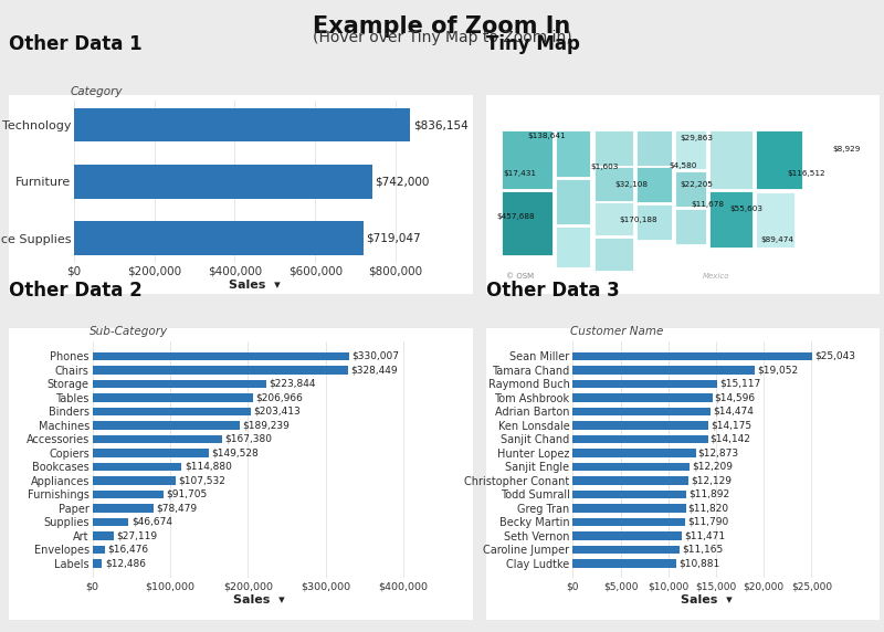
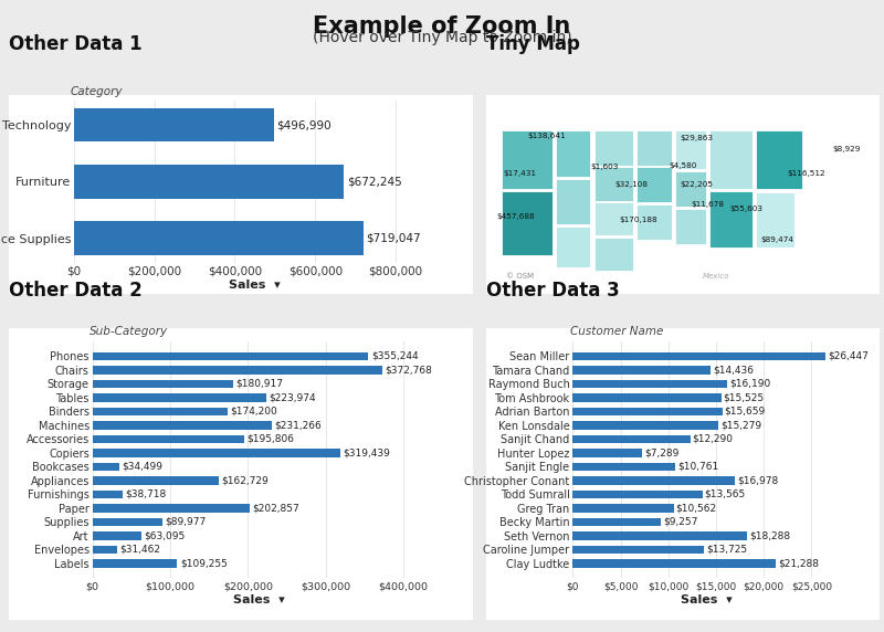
Technology: $836,154 -> $496,990
Furniture: $742,000 -> $672,245
Phones: $330,007 -> $355,244
Chairs: $328,449 -> $372,768
Storage: $223,844 -> $180,917
Tables: $206,966 -> $223,974
Binders: $203,413 -> $174,200
Machines: $189,239 -> $231,266
Accessories: $167,380 -> $195,806
Copiers: $149,528 -> $319,439
Bookcases: $114,880 -> $34,499
Appliances: $107,532 -> $162,729
Furnishings: $91,705 -> $38,718
Paper: $78,479 -> $202,857
Supplies: $46,674 -> $89,977
Art: $27,119 -> $63,095
Envelopes: $16,476 -> $31,462
Labels: $12,486 -> $109,255
Sean Miller: $25,043 -> $26,447
Tamara Chand: $19,052 -> $14,436
Raymond Buch: $15,117 -> $16,190
Tom Ashbrook: $14,596 -> $15,525
Adrian Barton: $14,474 -> $15,659
Ken Lonsdale: $14,175 -> $15,279
Sanjit Chand: $14,142 -> $12,290
Hunter Lopez: $12,873 -> $7,289
Sanjit Engle: $12,209 -> $10,761
Christopher Conant: $12,129 -> $16,978
Todd Sumrall: $11,892 -> $13,565
Greg Tran: $11,820 -> $10,562
Becky Martin: $11,790 -> $9,257
Seth Vernon: $11,471 -> $18,288
Caroline Jumper: $11,165 -> $13,725
Clay Ludtke: $10,881 -> $21,288
